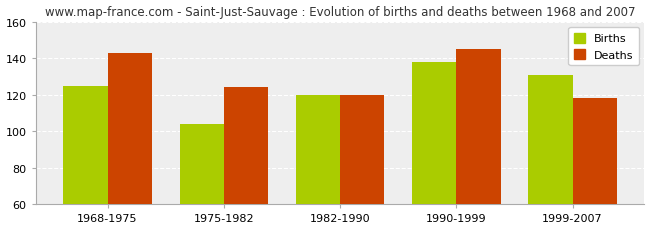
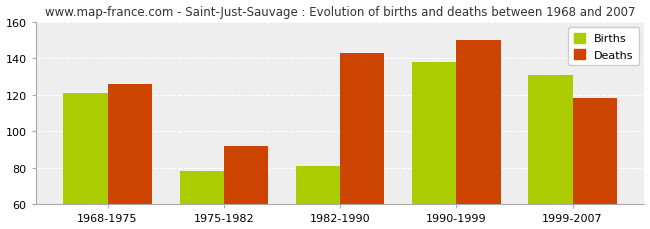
Births/1968-1975: 125 -> 121
Deaths/1968-1975: 143 -> 126
Births/1975-1982: 104 -> 78
Deaths/1975-1982: 124 -> 92
Births/1982-1990: 120 -> 81
Deaths/1982-1990: 120 -> 143
Deaths/1990-1999: 145 -> 150
